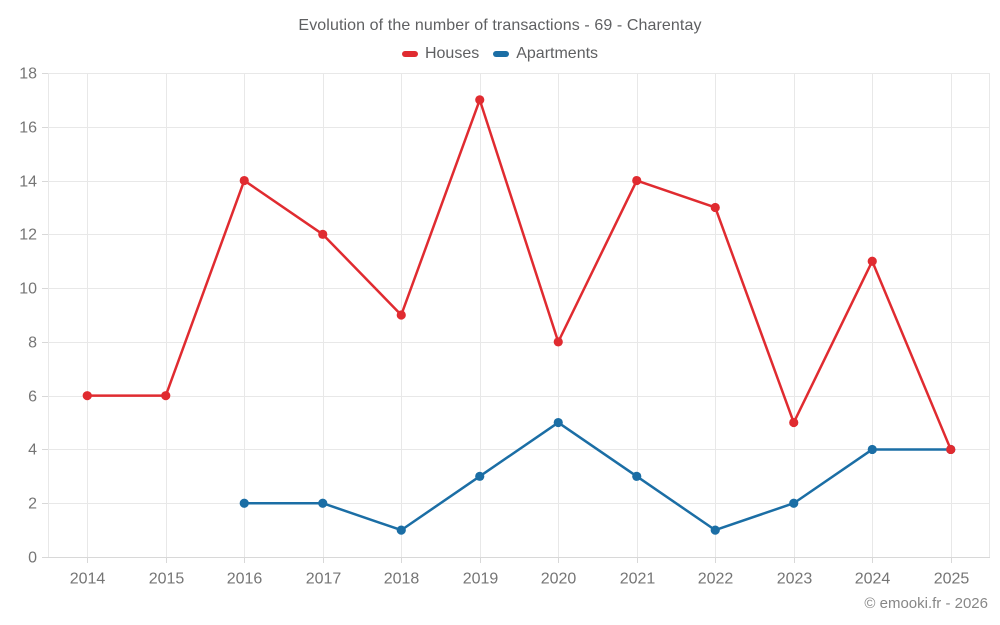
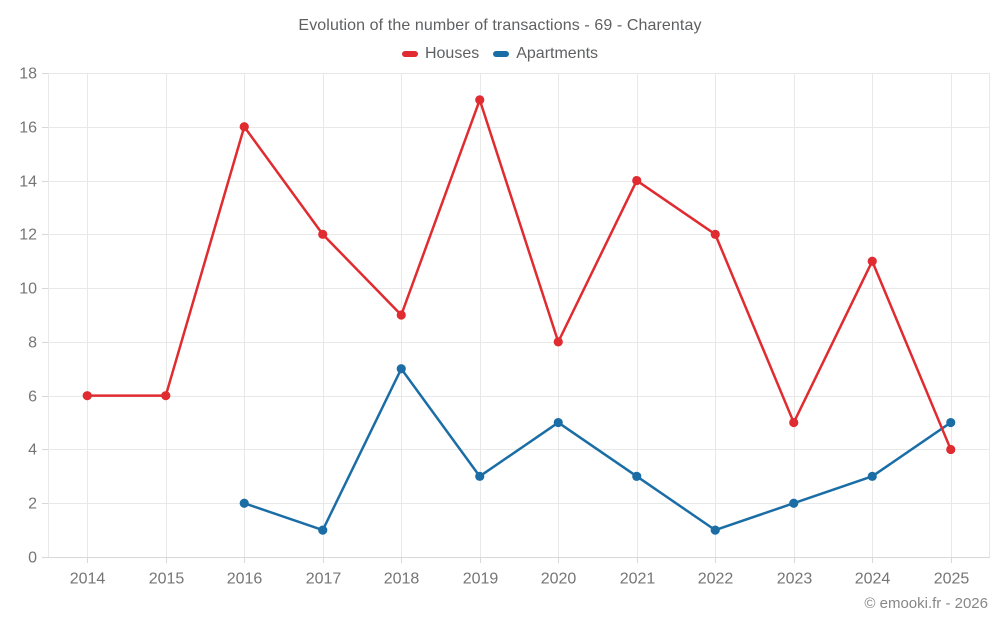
Houses/2016: 14 -> 16
Apartments/2017: 2 -> 1
Apartments/2018: 1 -> 7
Houses/2022: 13 -> 12
Apartments/2024: 4 -> 3
Apartments/2025: 4 -> 5
